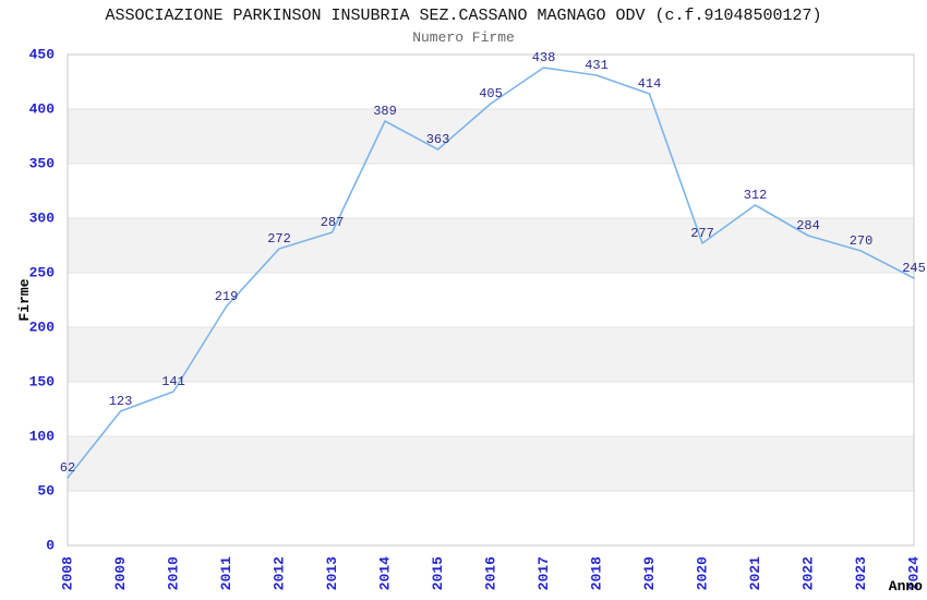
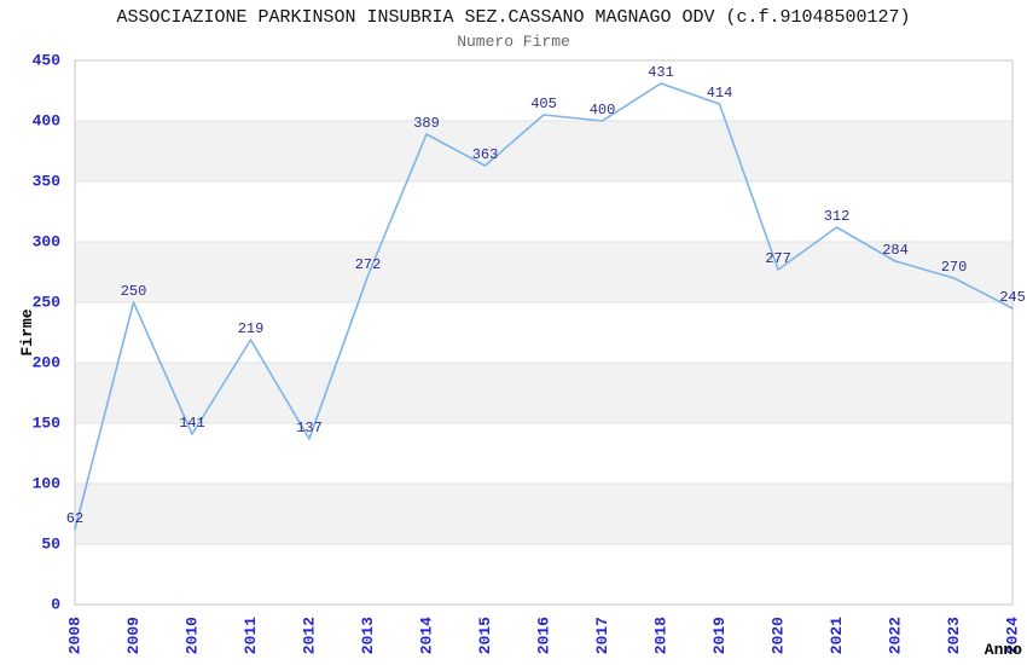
2009: 123 -> 250
2012: 272 -> 137
2013: 287 -> 272
2017: 438 -> 400
